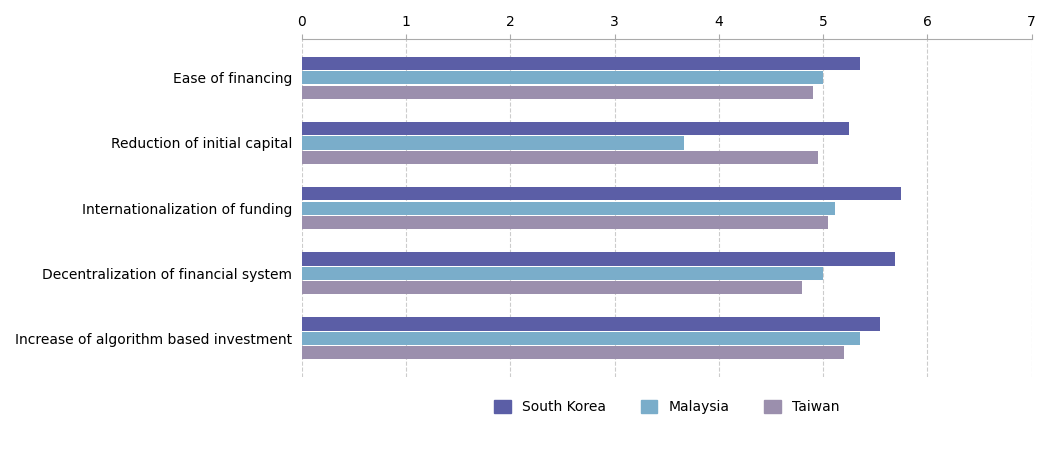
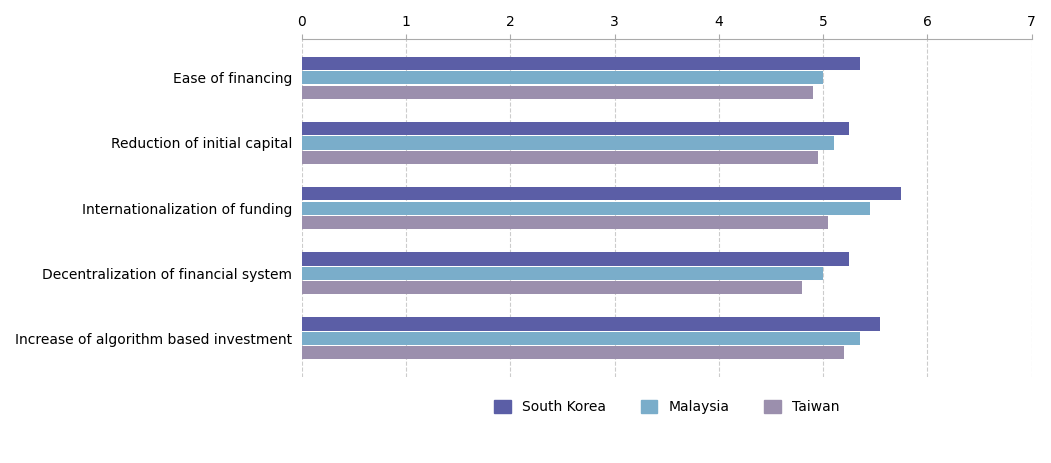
Malaysia/Reduction of initial capital: 3.67 -> 5.10
Malaysia/Internationalization of funding: 5.11 -> 5.45
South Korea/Decentralization of financial system: 5.69 -> 5.25
